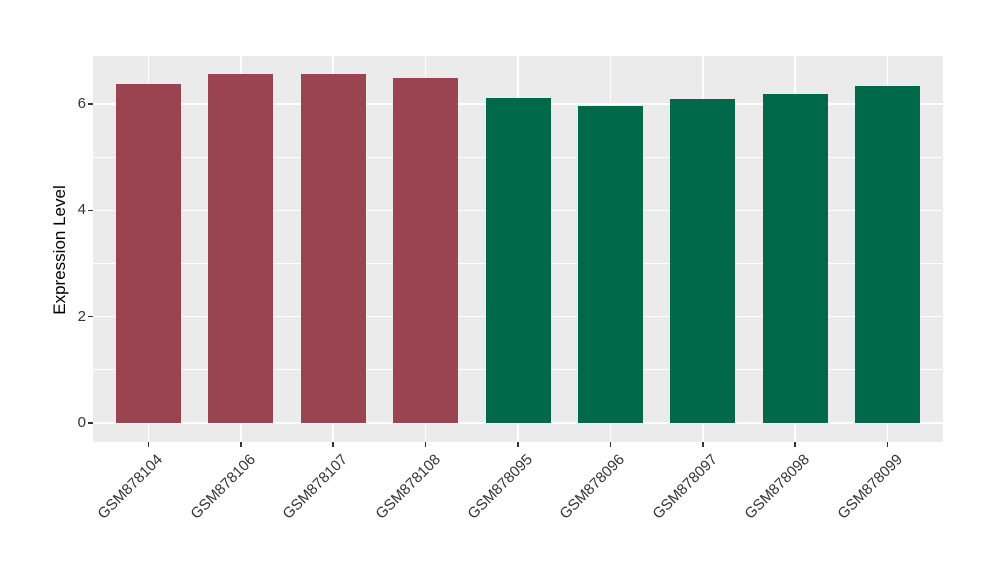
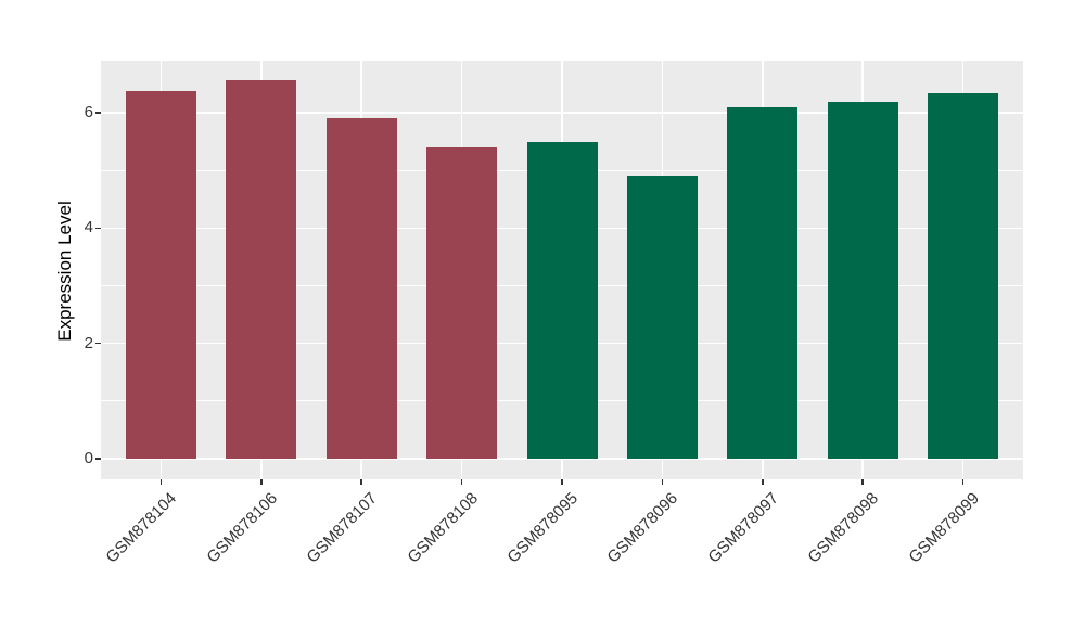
GSM878107: 6.6 -> 5.9
GSM878108: 6.5 -> 5.4
GSM878095: 6.1 -> 5.5
GSM878096: 6.0 -> 4.9
